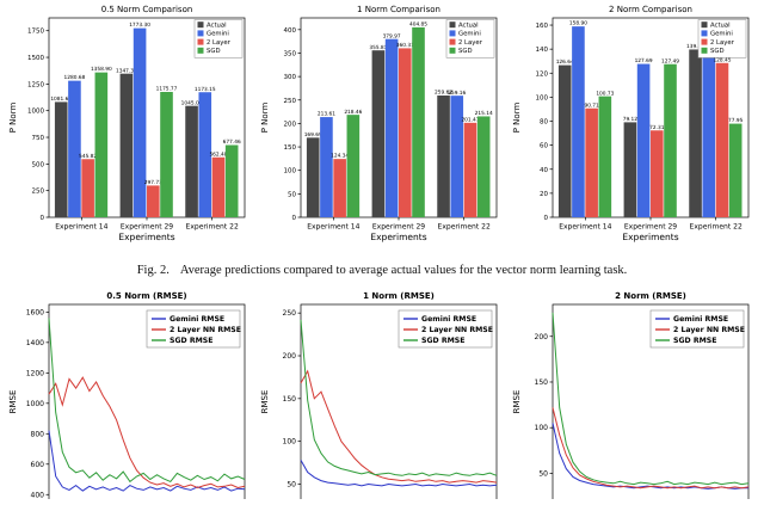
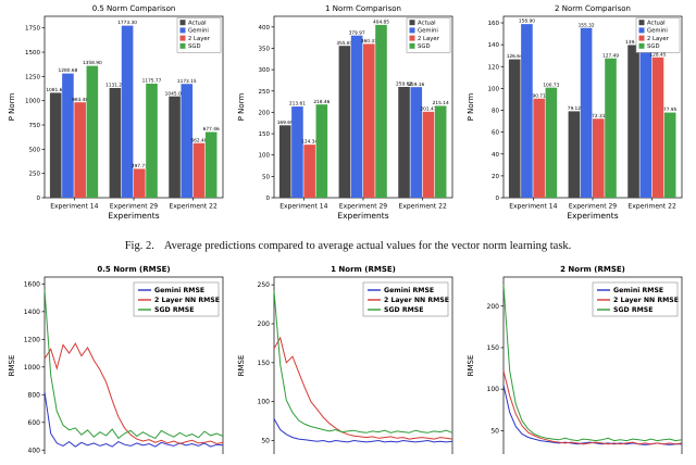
0.5 Norm Comparison/2 Layer/Experiment 14: 545.82 -> 983.48
0.5 Norm Comparison/Actual/Experiment 29: 1347.36 -> 1131.23
2 Norm Comparison/Gemini/Experiment 29: 127.69 -> 155.32
